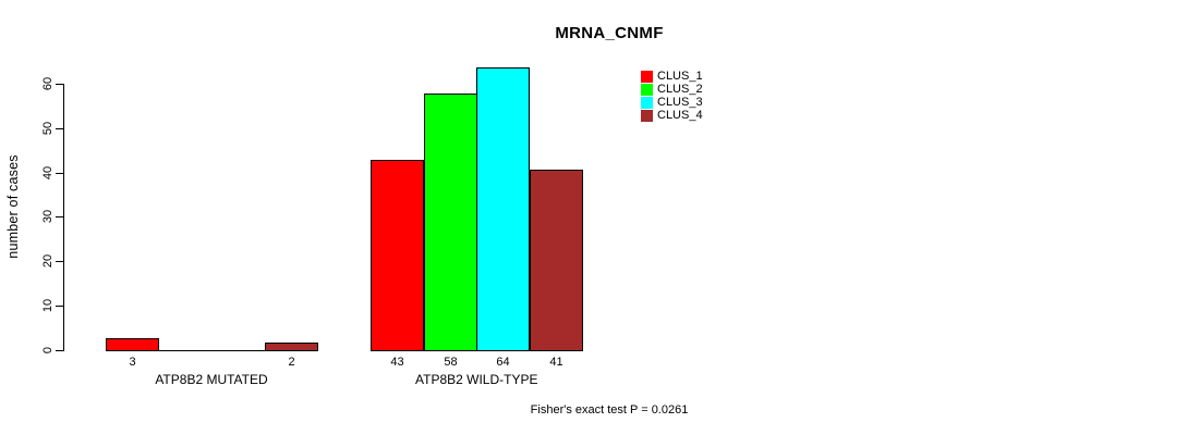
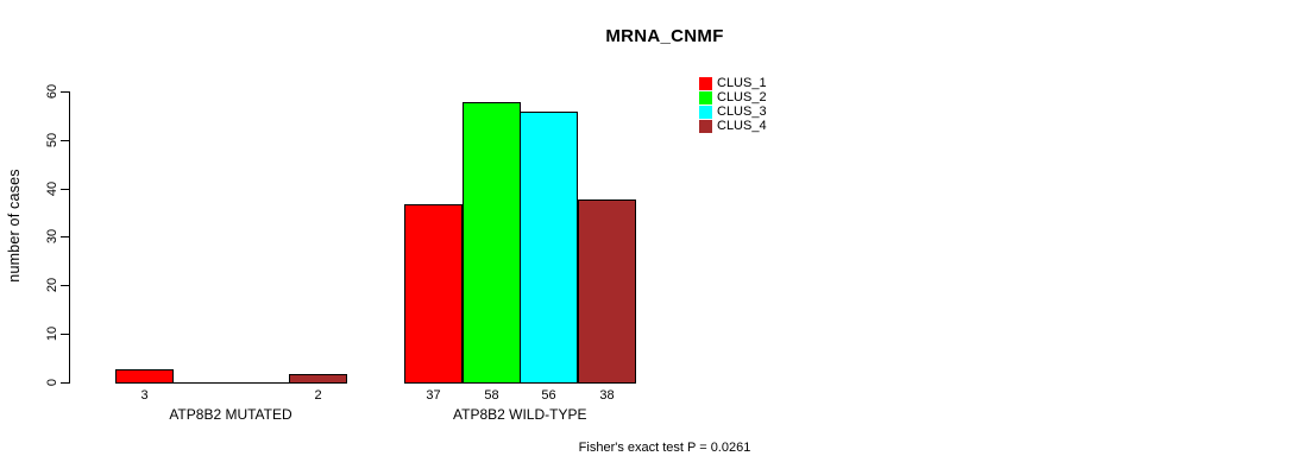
CLUS_1/ATP8B2 WILD-TYPE: 43 -> 37
CLUS_3/ATP8B2 WILD-TYPE: 64 -> 56
CLUS_4/ATP8B2 WILD-TYPE: 41 -> 38
